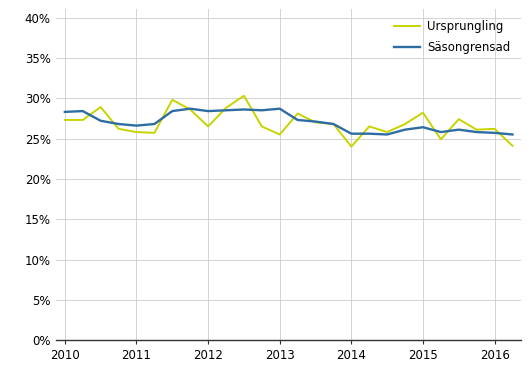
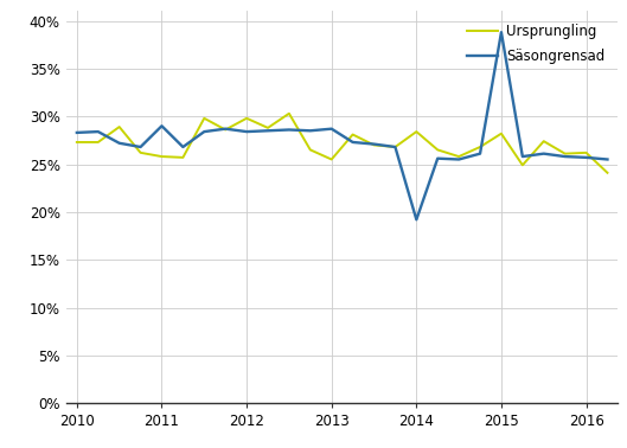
Säsongrensad/2011: 26.6% -> 29.0%
Ursprungling/2012: 26.5% -> 29.8%
Ursprungling/2014: 24.0% -> 28.4%
Säsongrensad/2014: 25.6% -> 19.2%
Säsongrensad/2015: 26.4% -> 38.8%
